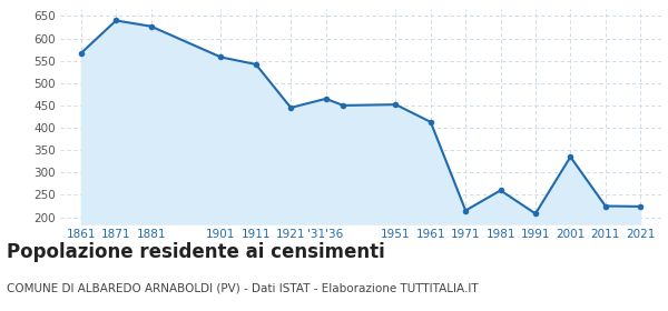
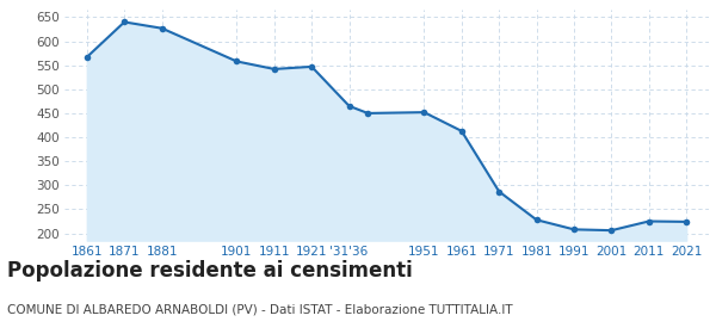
1921: 445 -> 547
1971: 215 -> 287
1981: 260 -> 228
2001: 335 -> 206
